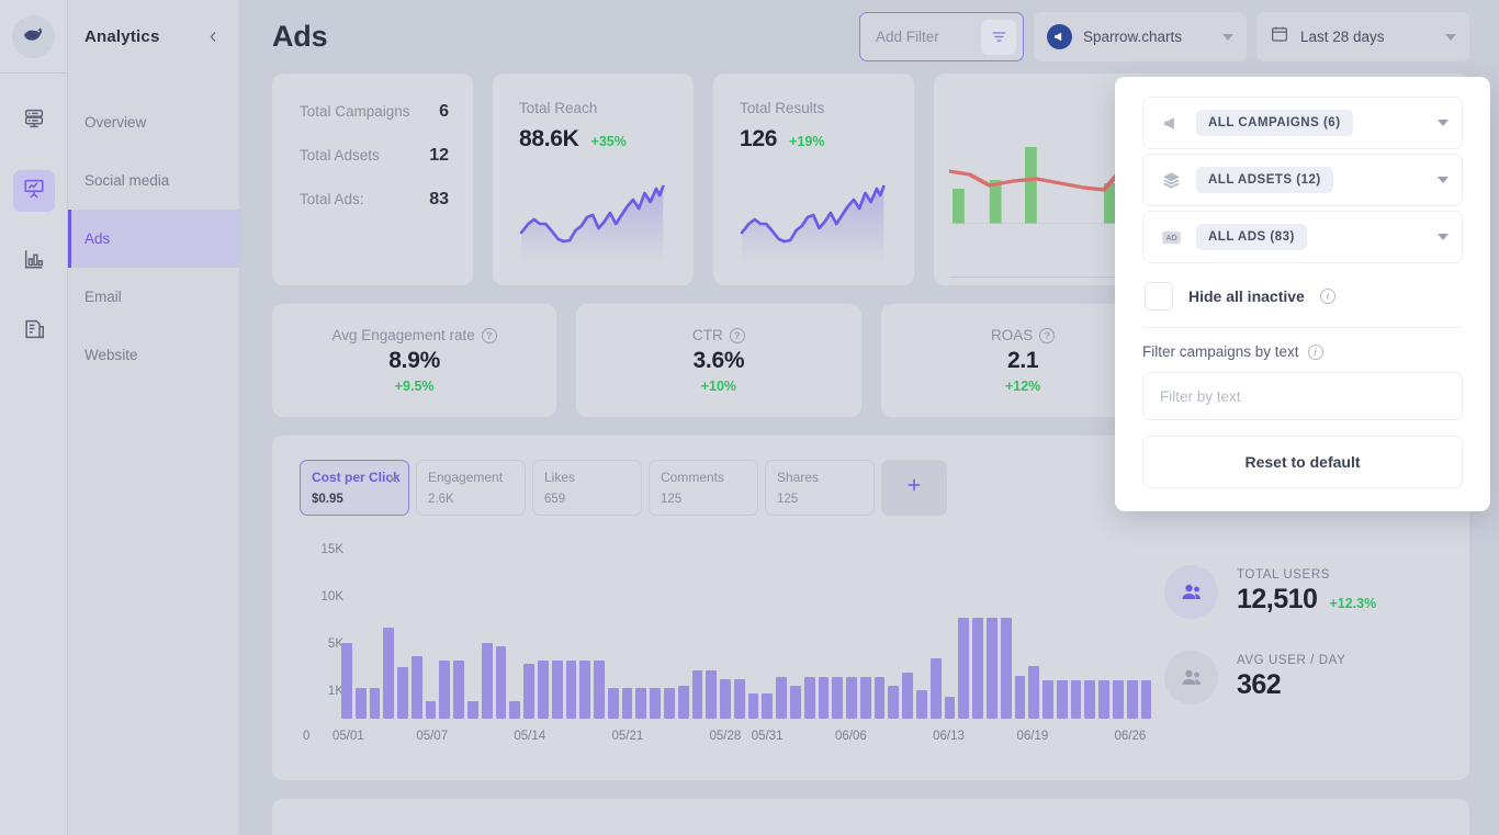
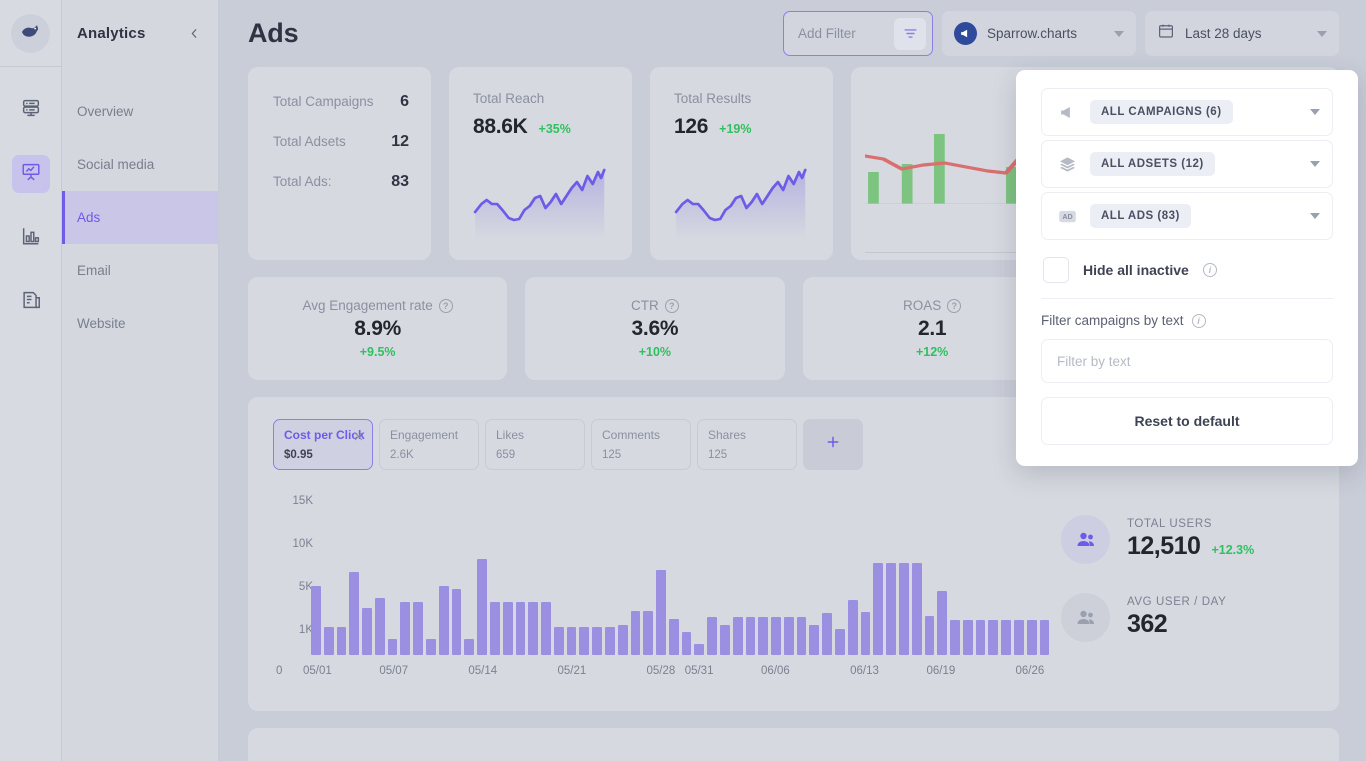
05/14: 5K -> 9K
05/28: 3K -> 8K
05/31: 2K -> 1K
06/13: 2K -> 4K
06/19: 4K -> 6K
